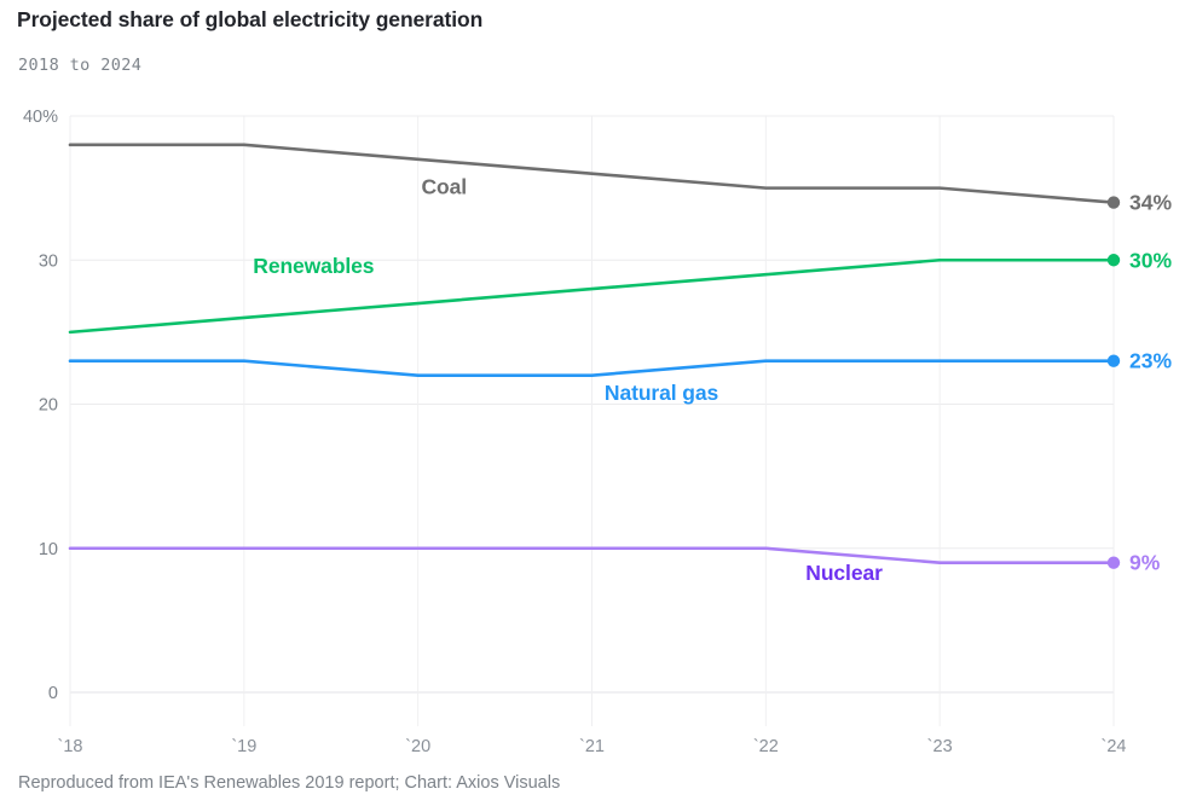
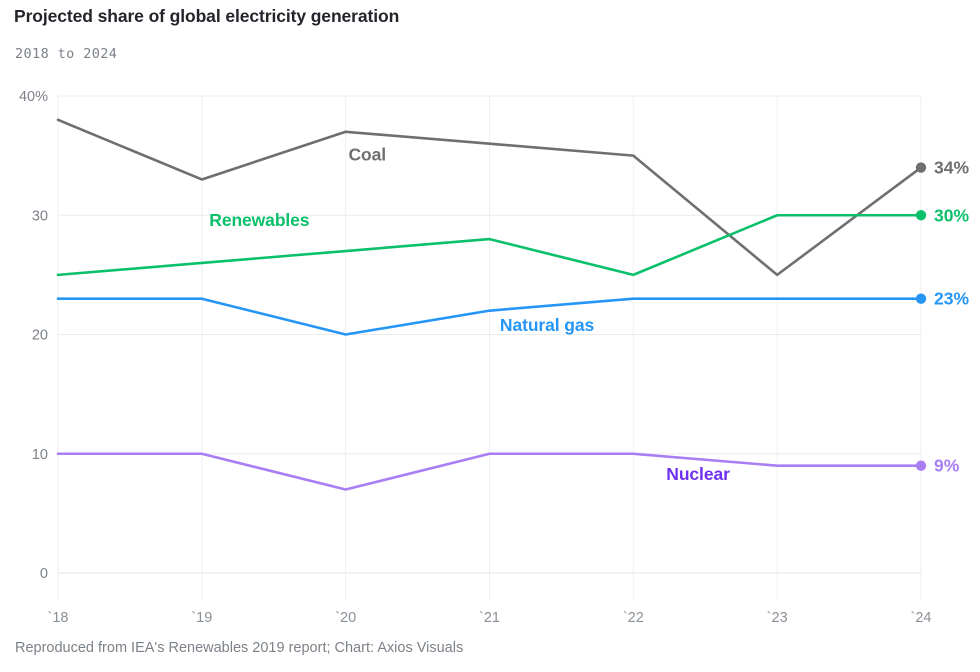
Coal/`19: 38% -> 33%
Natural gas/`20: 22% -> 20%
Nuclear/`20: 10% -> 7%
Renewables/`22: 29% -> 25%
Coal/`23: 35% -> 25%
